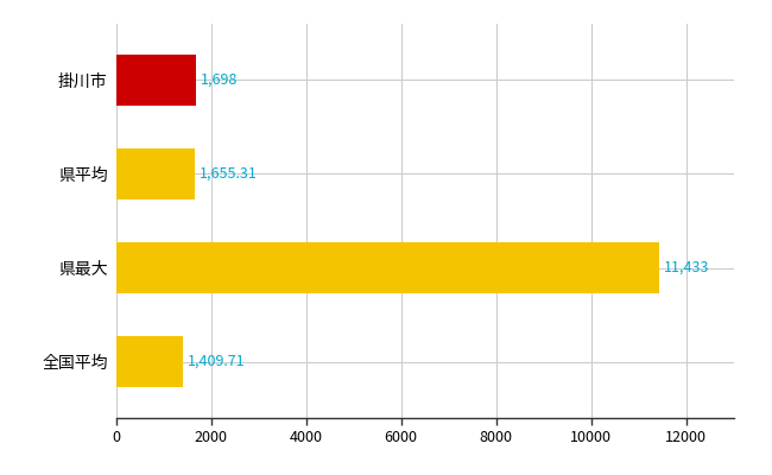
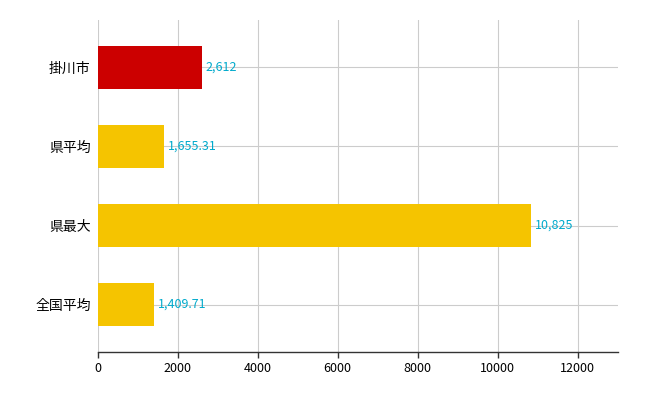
掛川市: 1,698 -> 2,612
県最大: 11,433 -> 10,825
